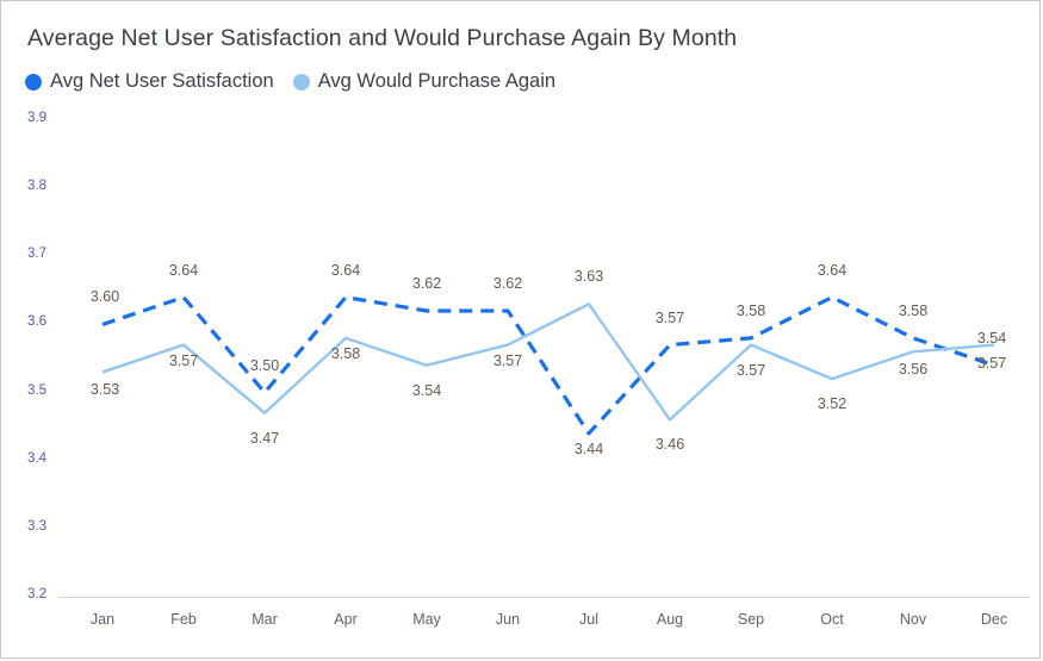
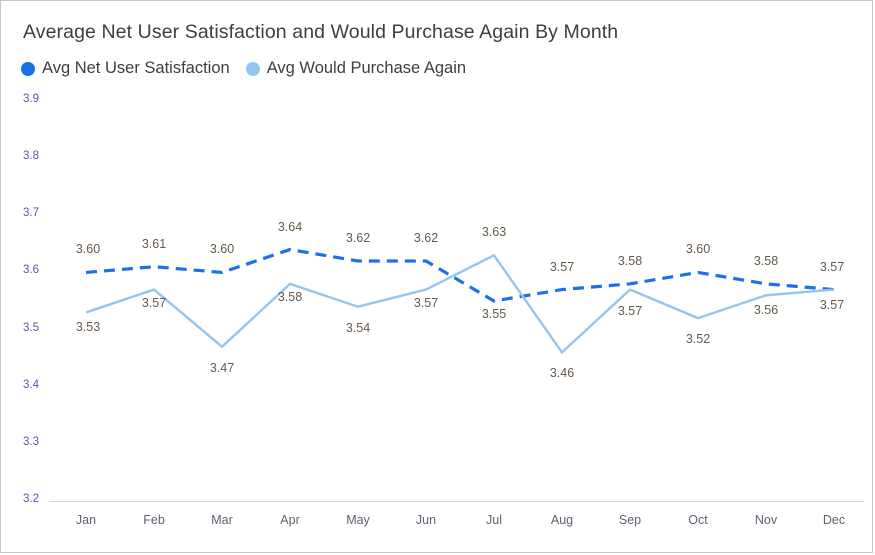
Avg Net User Satisfaction/Feb: 3.64 -> 3.61
Avg Net User Satisfaction/Mar: 3.50 -> 3.60
Avg Net User Satisfaction/Jul: 3.44 -> 3.55
Avg Net User Satisfaction/Oct: 3.64 -> 3.60
Avg Net User Satisfaction/Dec: 3.54 -> 3.57
